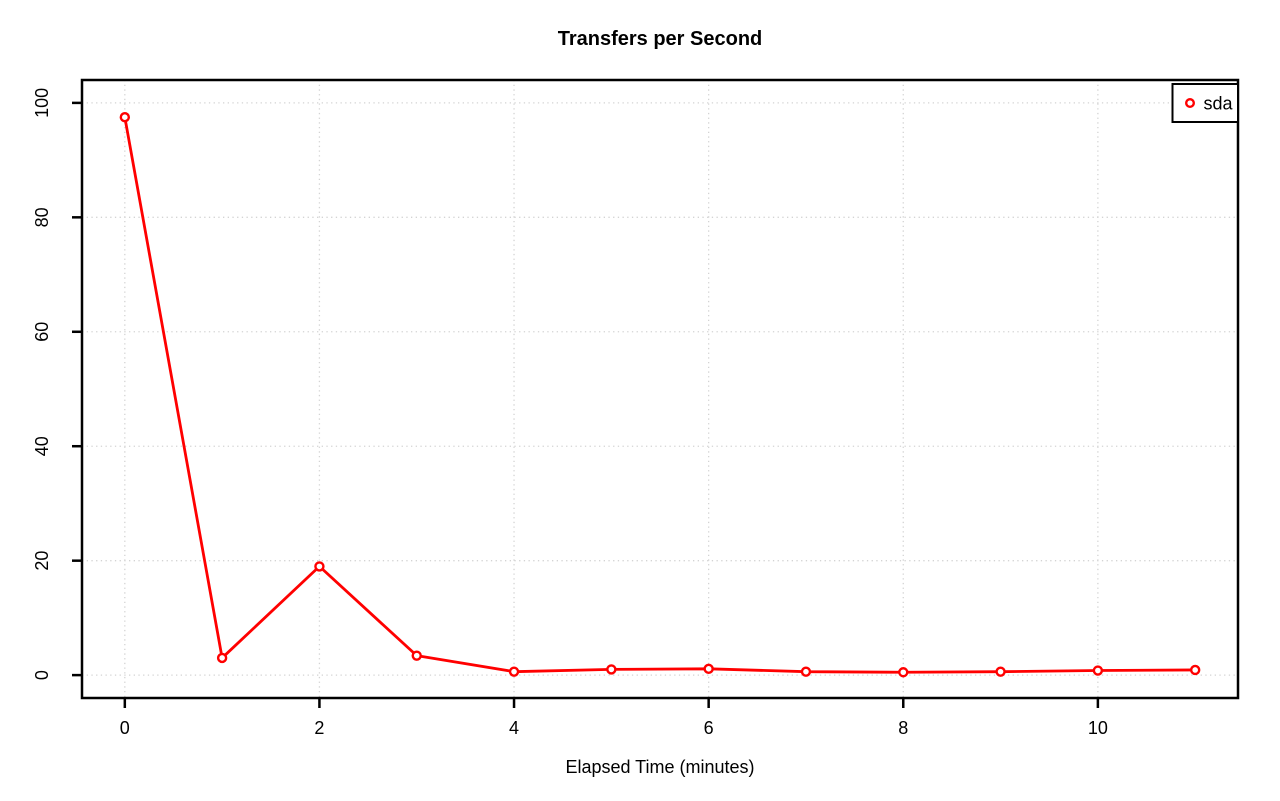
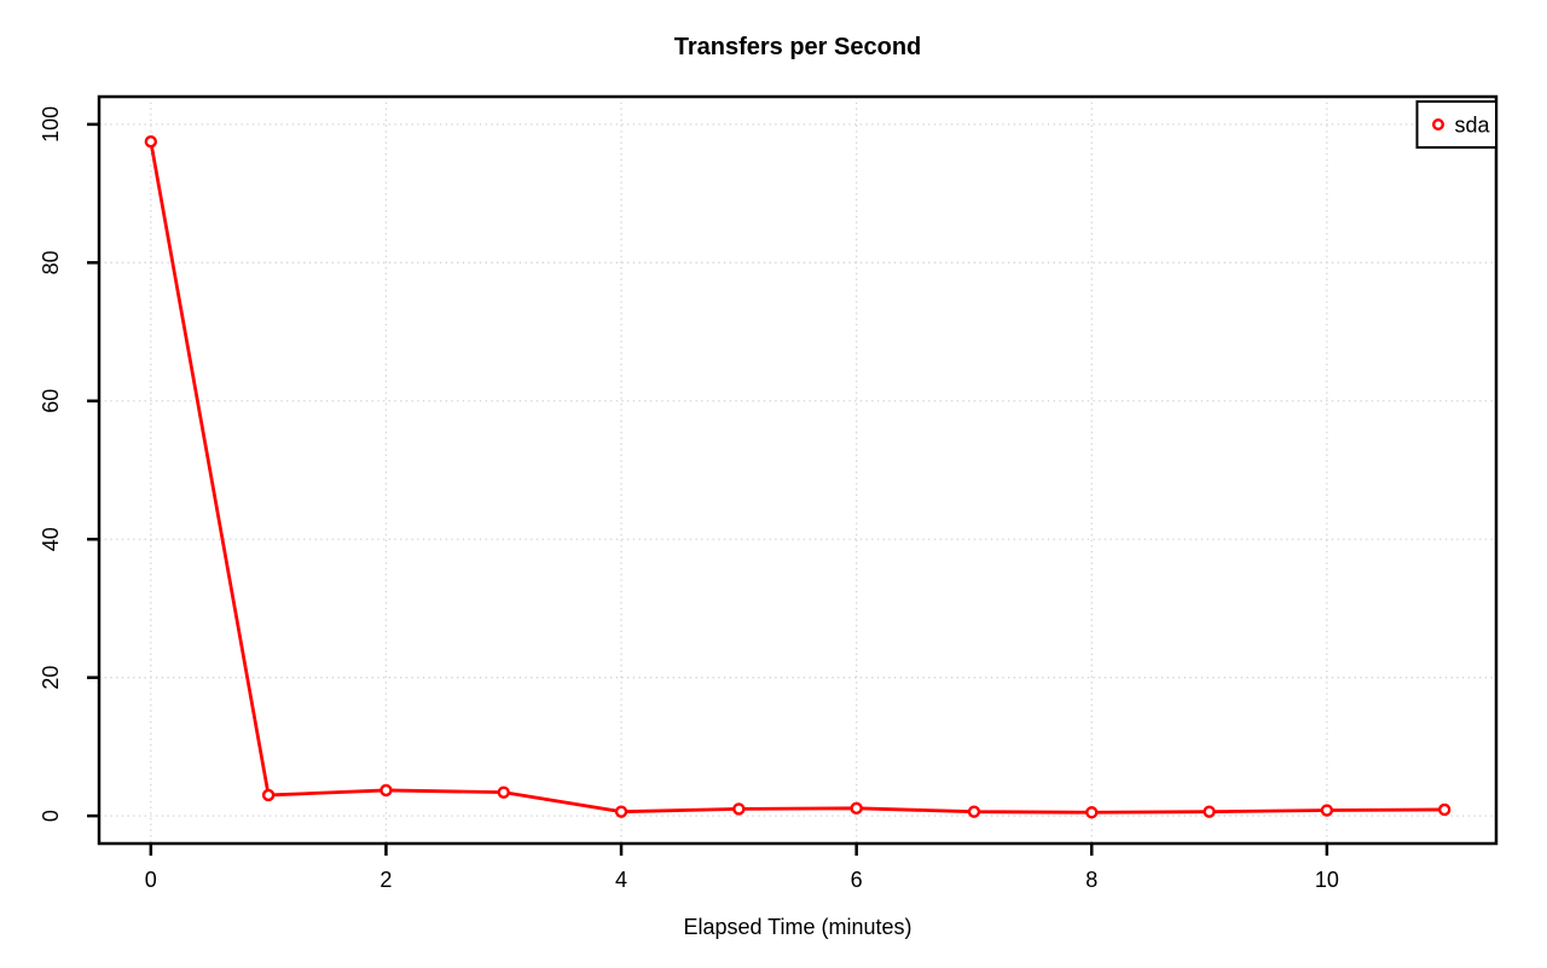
2: 19 -> 4
